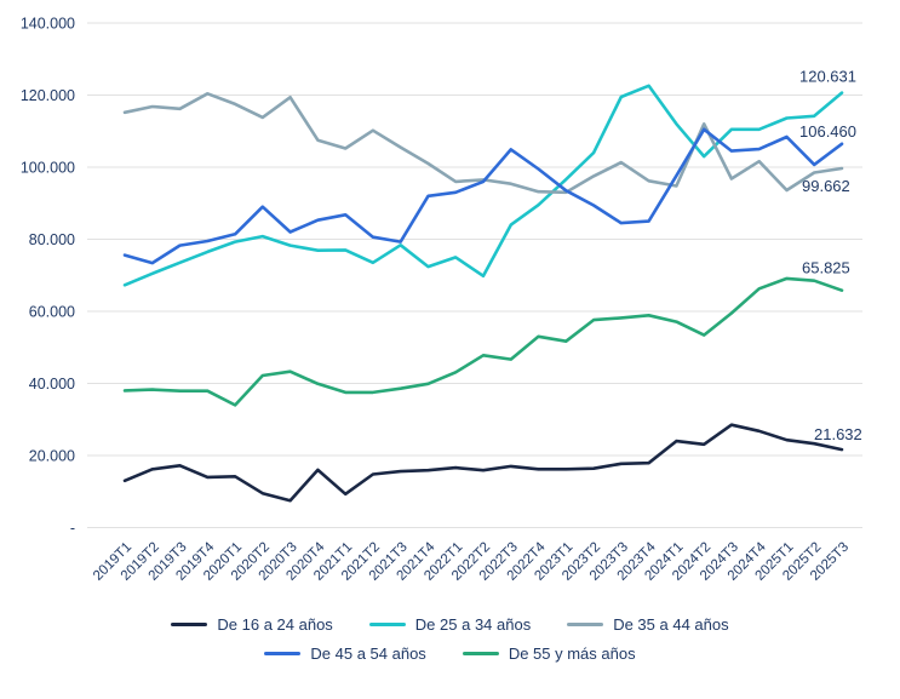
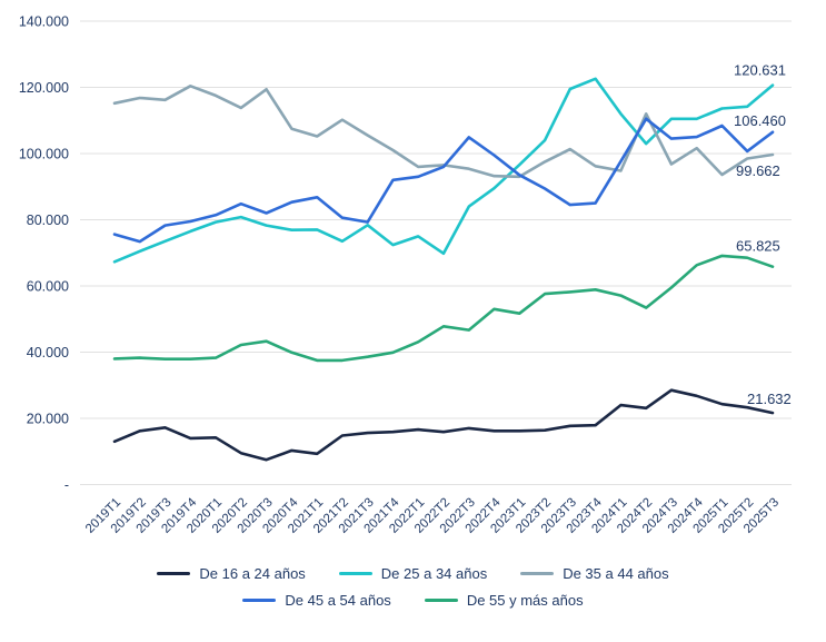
De 55 y más años/2020T1: 34000 -> 38000
De 45 a 54 años/2020T2: 89000 -> 85000
De 16 a 24 años/2020T4: 16000 -> 10000
